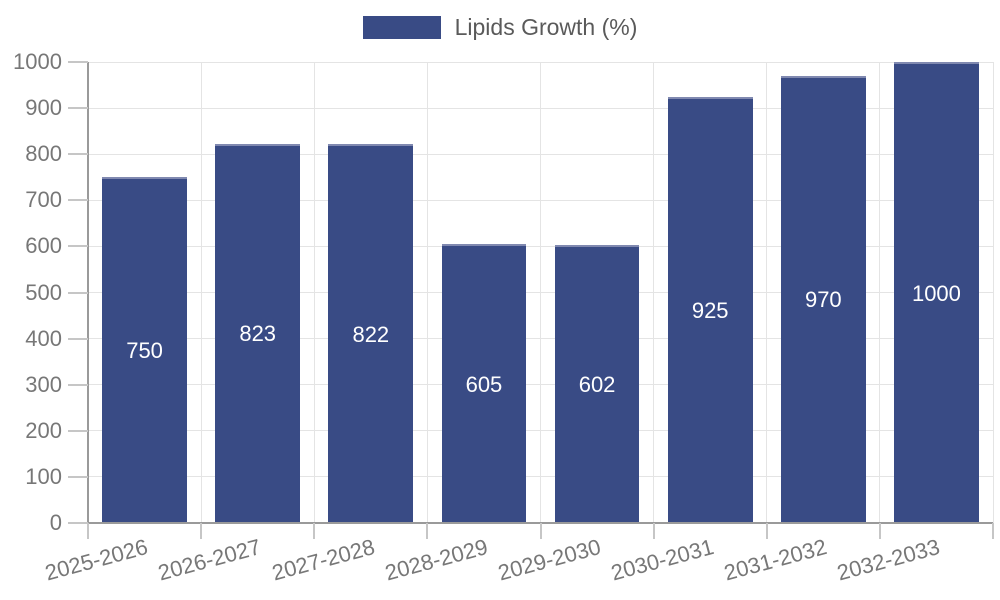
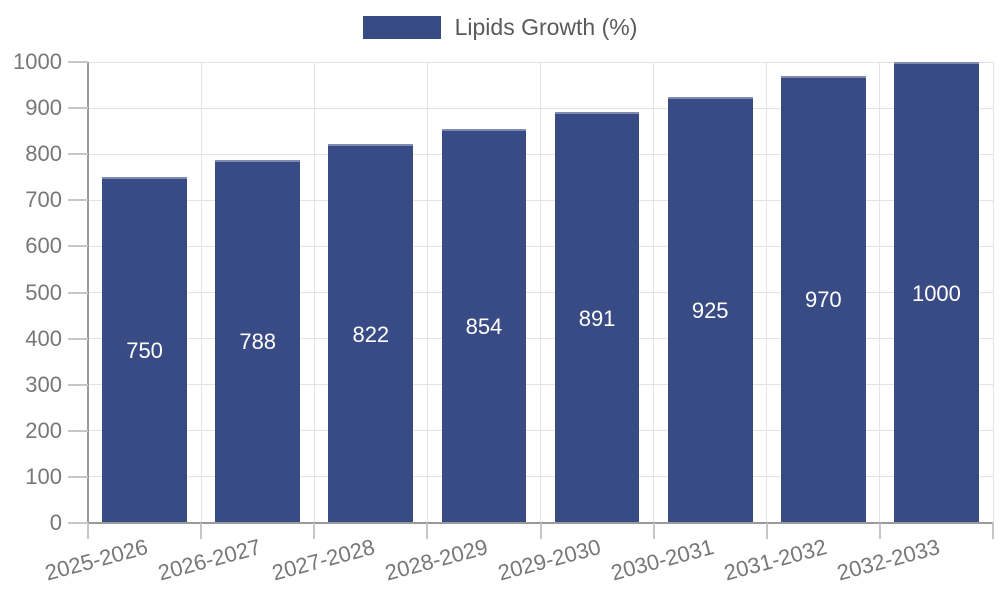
2026-2027: 823 -> 788
2028-2029: 605 -> 854
2029-2030: 602 -> 891
